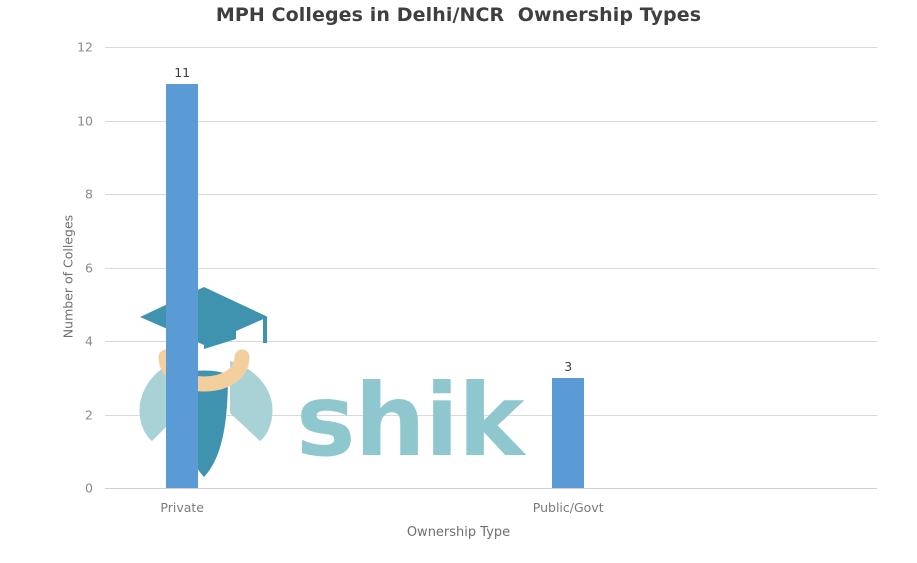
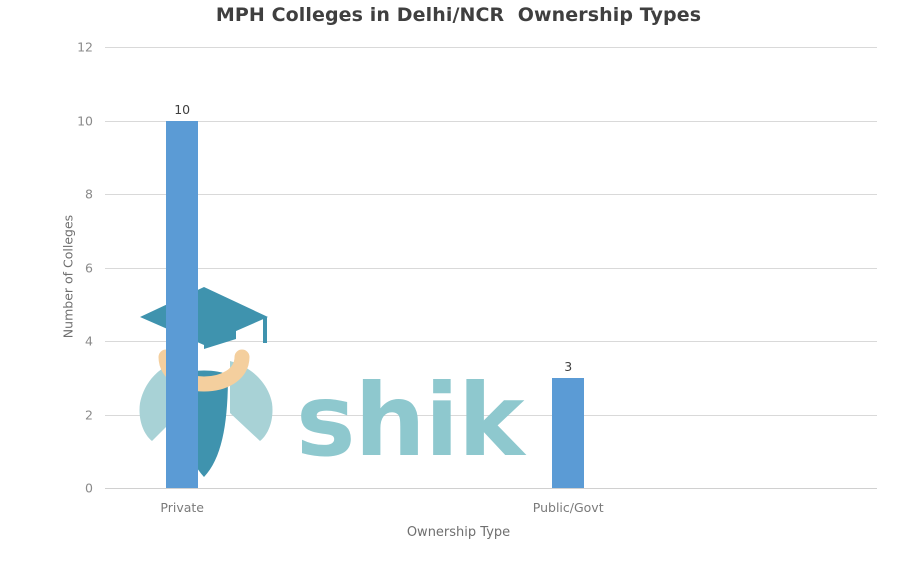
Private: 11 -> 10
